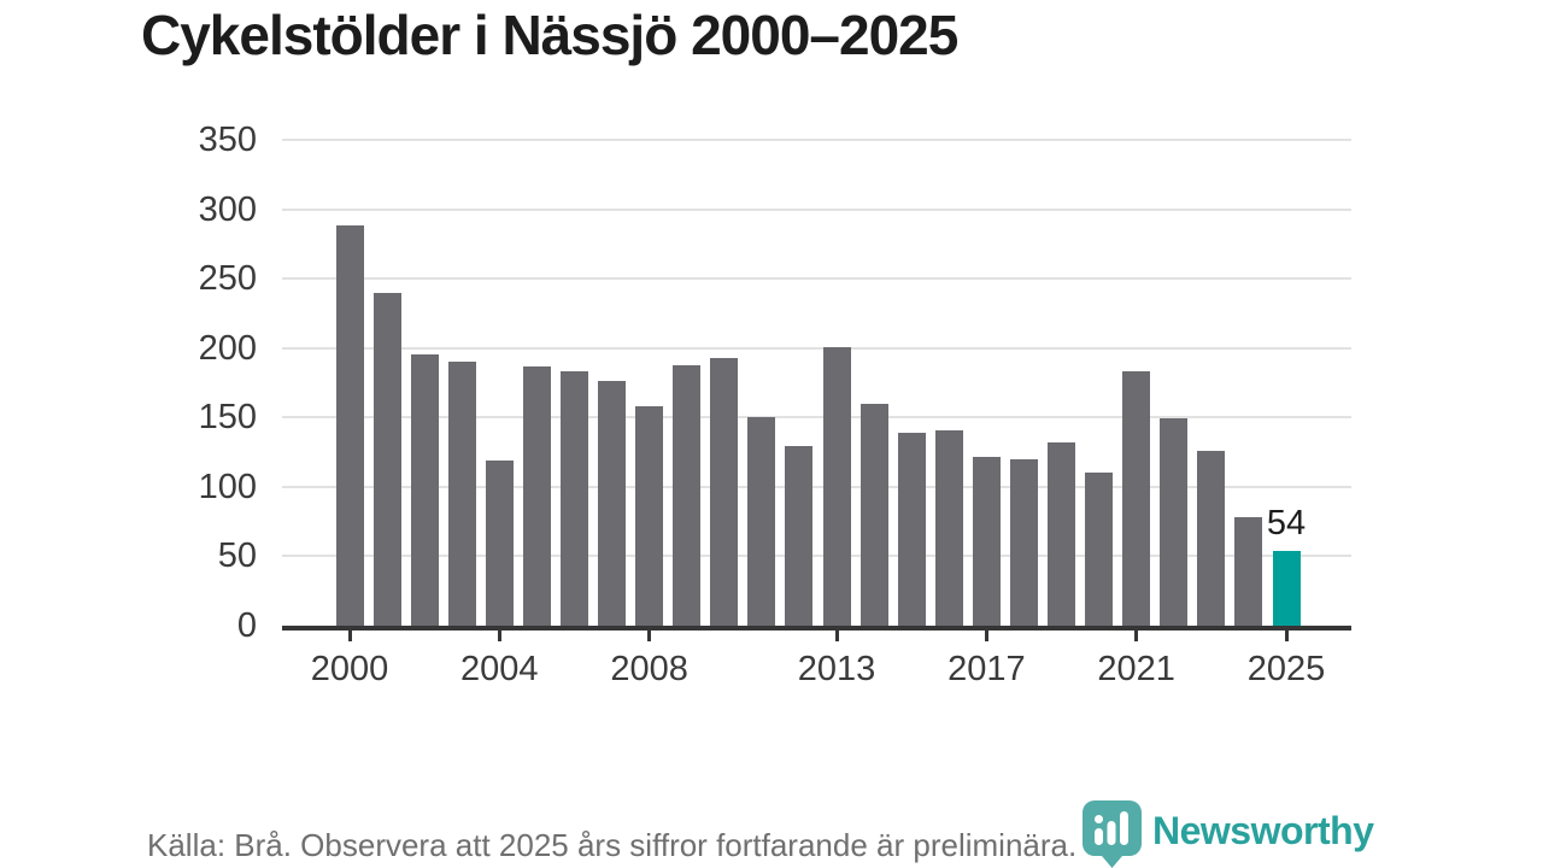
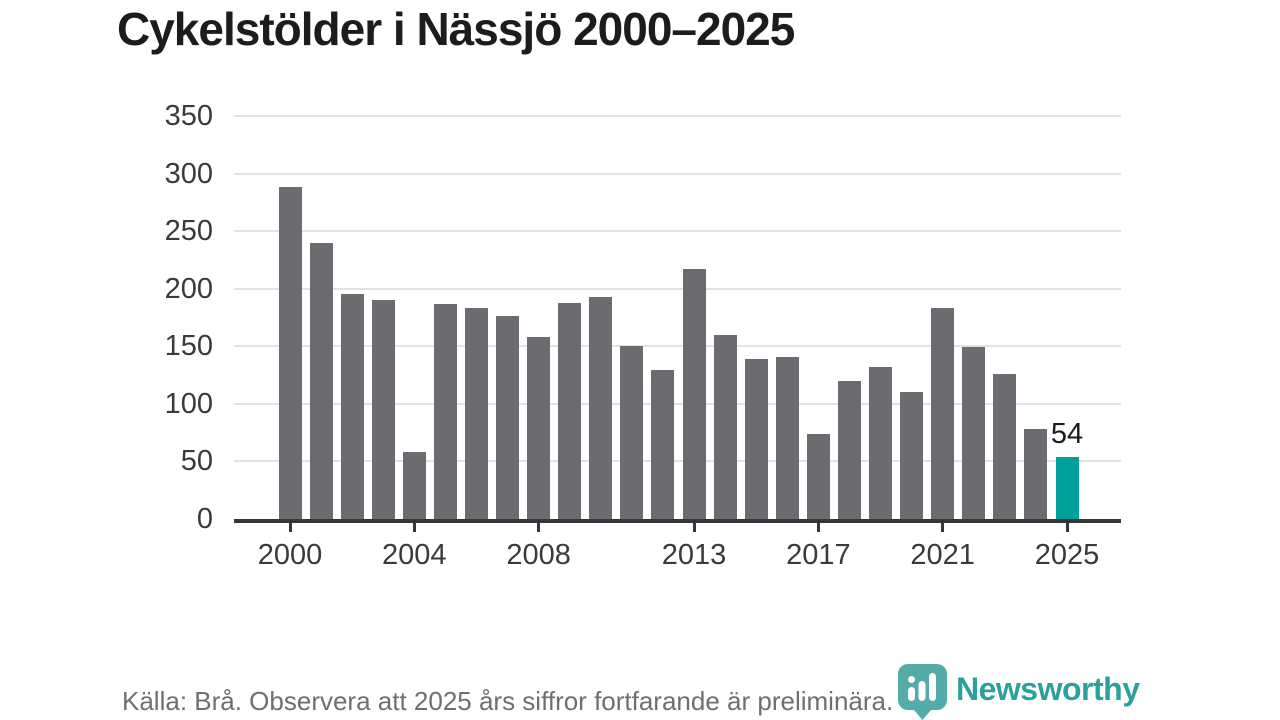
2004: 119 -> 58
2013: 201 -> 217
2017: 122 -> 74
